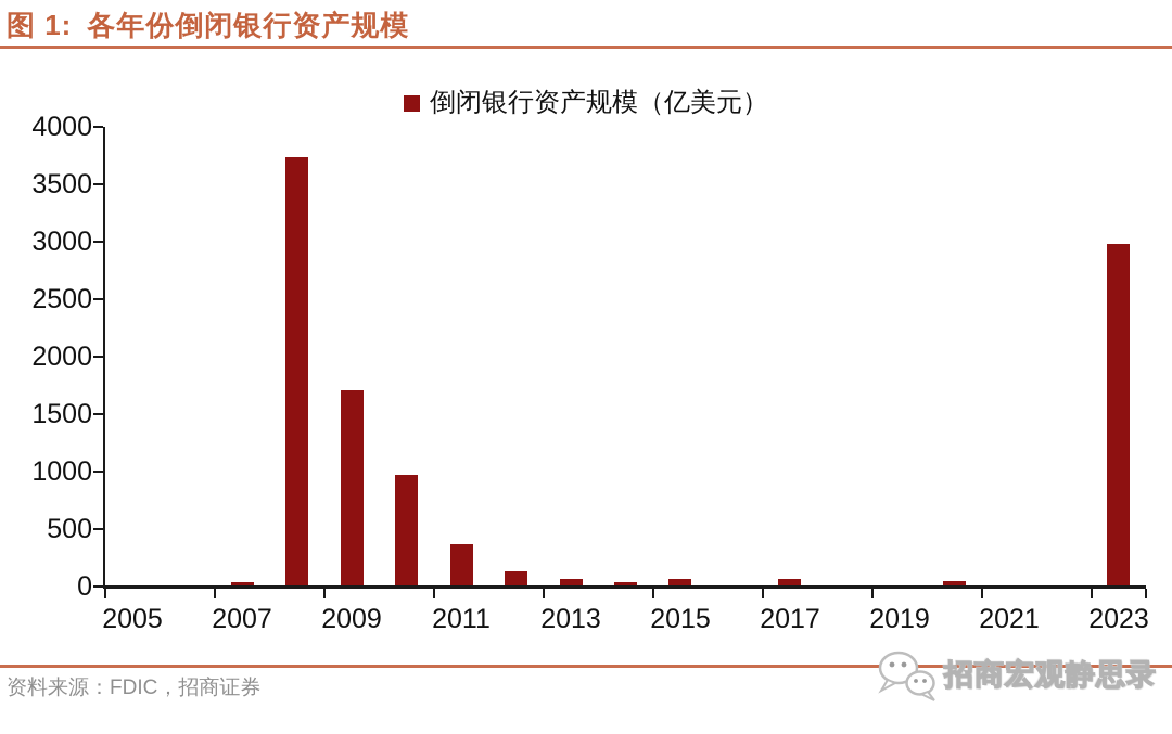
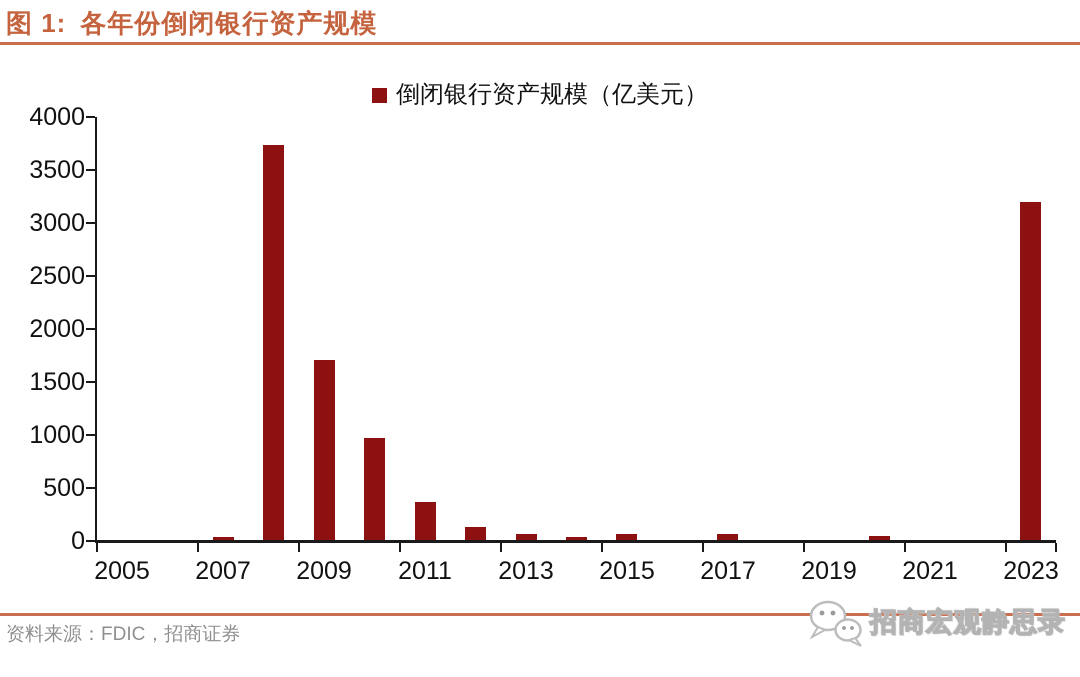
2023: 2970 -> 3190
